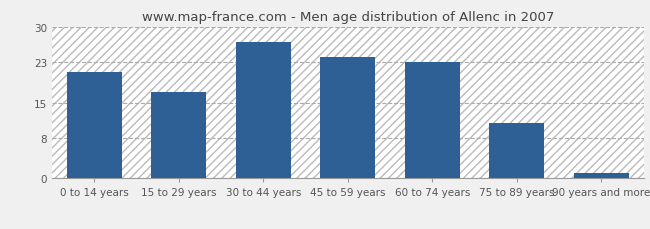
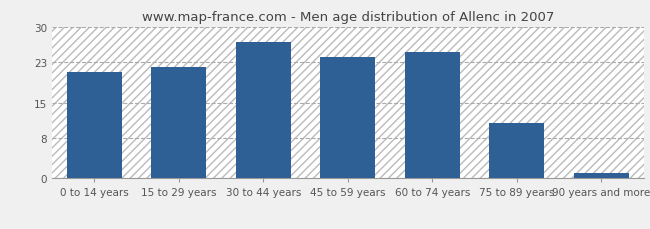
15 to 29 years: 17 -> 22
60 to 74 years: 23 -> 25
